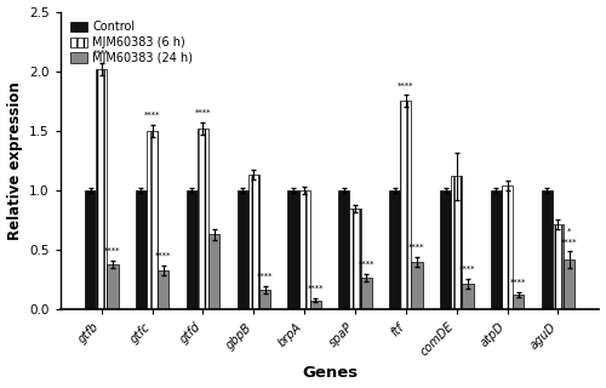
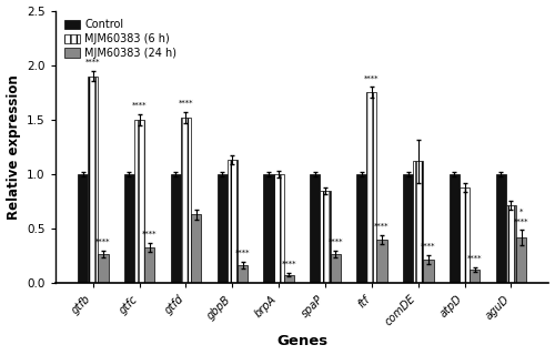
MJM60383 (6 h)/gtfb: 2.02 -> 1.90
MJM60383 (24 h)/gtfb: 0.38 -> 0.27
MJM60383 (6 h)/atpD: 1.04 -> 0.88
